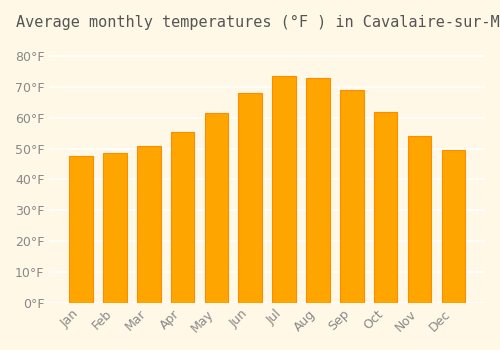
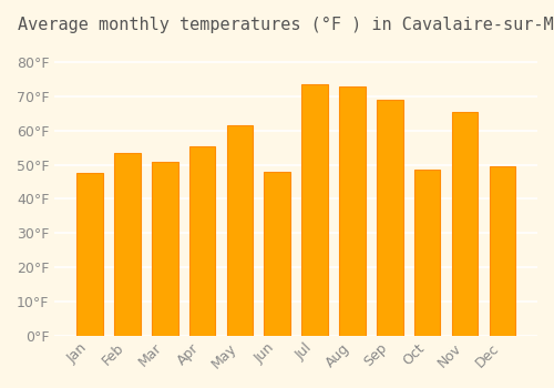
Feb: 48.5°F -> 53.5°F
Jun: 68.0°F -> 48.0°F
Oct: 62.0°F -> 48.5°F
Nov: 54.0°F -> 65.5°F
